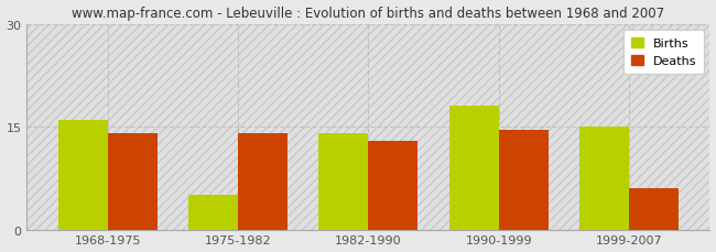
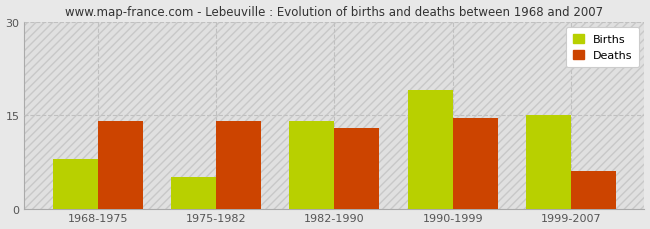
Births/1968-1975: 16 -> 8
Births/1990-1999: 18 -> 19
